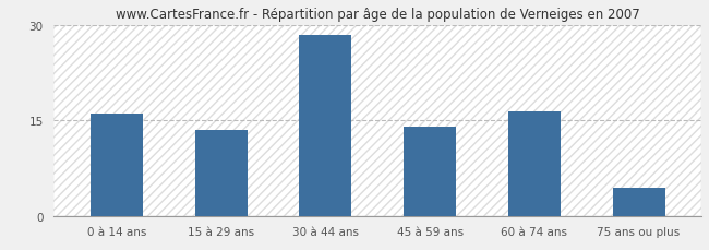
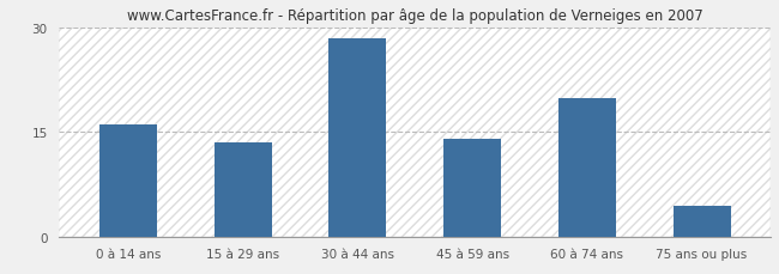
60 à 74 ans: 16.5 -> 19.8
